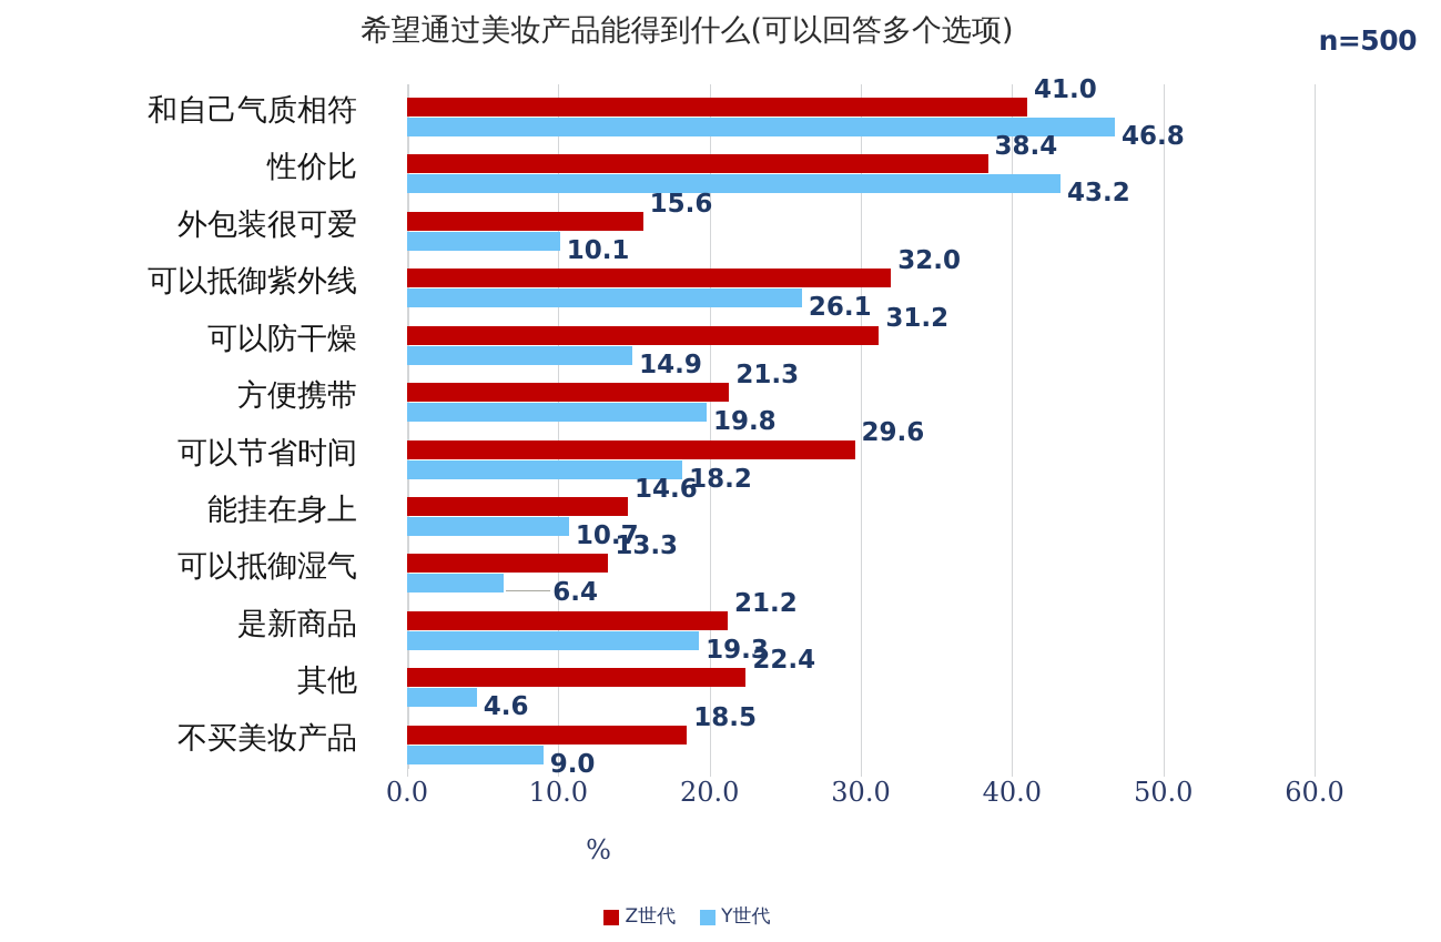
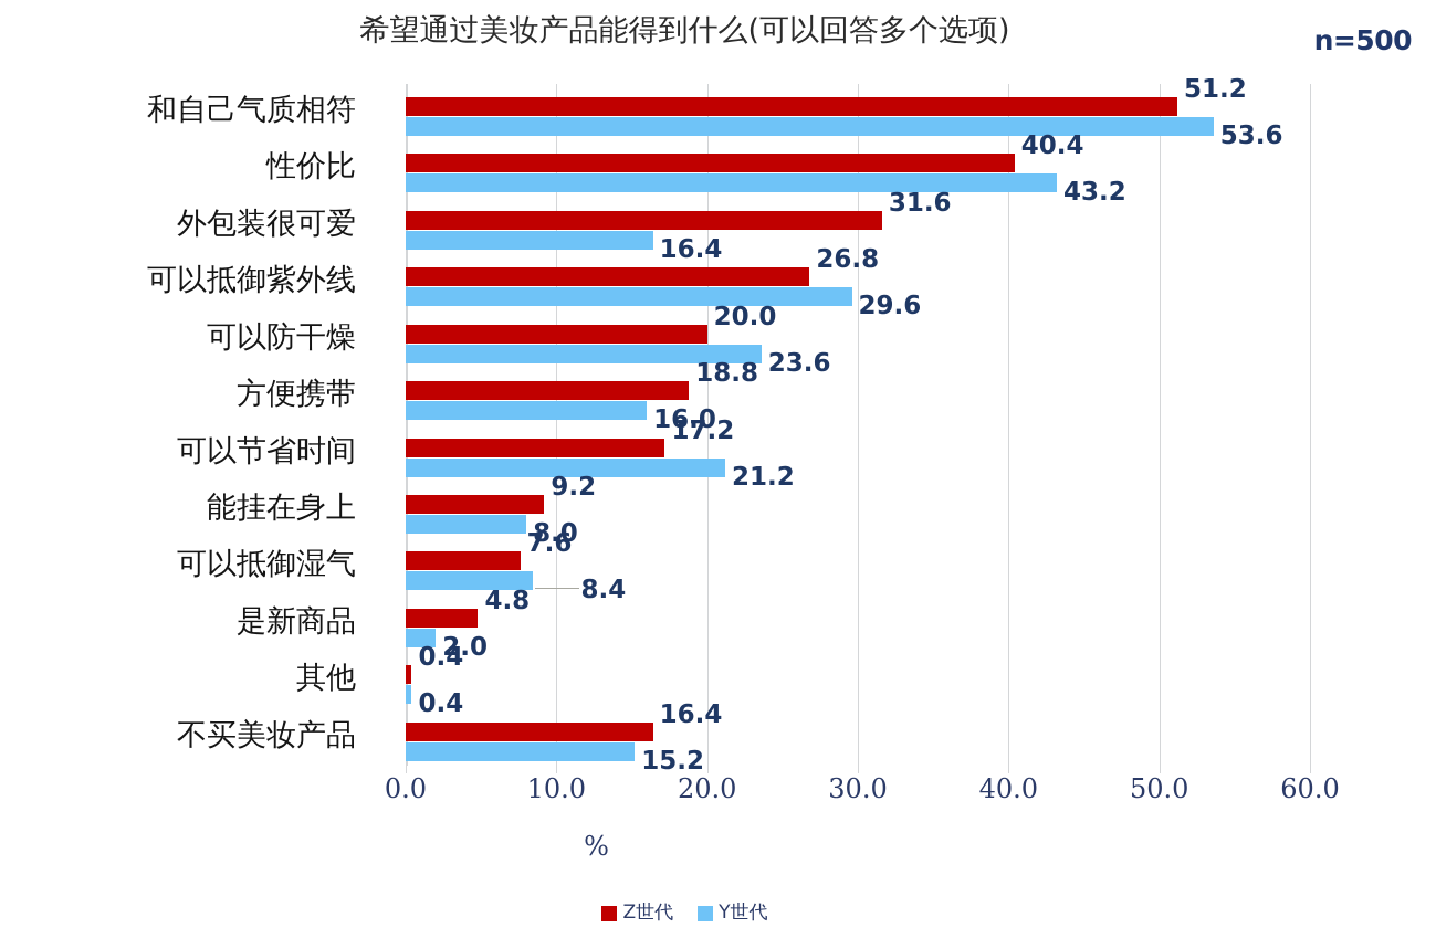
Z世代/和自己气质相符: 41.0 -> 51.2
Y世代/和自己气质相符: 46.8 -> 53.6
Z世代/性价比: 38.4 -> 40.4
Z世代/外包装很可爱: 15.6 -> 31.6
Y世代/外包装很可爱: 10.1 -> 16.4
Z世代/可以抵御紫外线: 32.0 -> 26.8
Y世代/可以抵御紫外线: 26.1 -> 29.6
Z世代/可以防干燥: 31.2 -> 20.0
Y世代/可以防干燥: 14.9 -> 23.6
Z世代/方便携带: 21.3 -> 18.8
Y世代/方便携带: 19.8 -> 16.0
Z世代/可以节省时间: 29.6 -> 17.2
Y世代/可以节省时间: 18.2 -> 21.2
Z世代/能挂在身上: 14.6 -> 9.2
Y世代/能挂在身上: 10.7 -> 8.0
Z世代/可以抵御湿气: 13.3 -> 7.6
Y世代/可以抵御湿气: 6.4 -> 8.4
Z世代/是新商品: 21.2 -> 4.8
Y世代/是新商品: 19.3 -> 2.0
Z世代/其他: 22.4 -> 0.4
Y世代/其他: 4.6 -> 0.4
Z世代/不买美妆产品: 18.5 -> 16.4
Y世代/不买美妆产品: 9.0 -> 15.2
